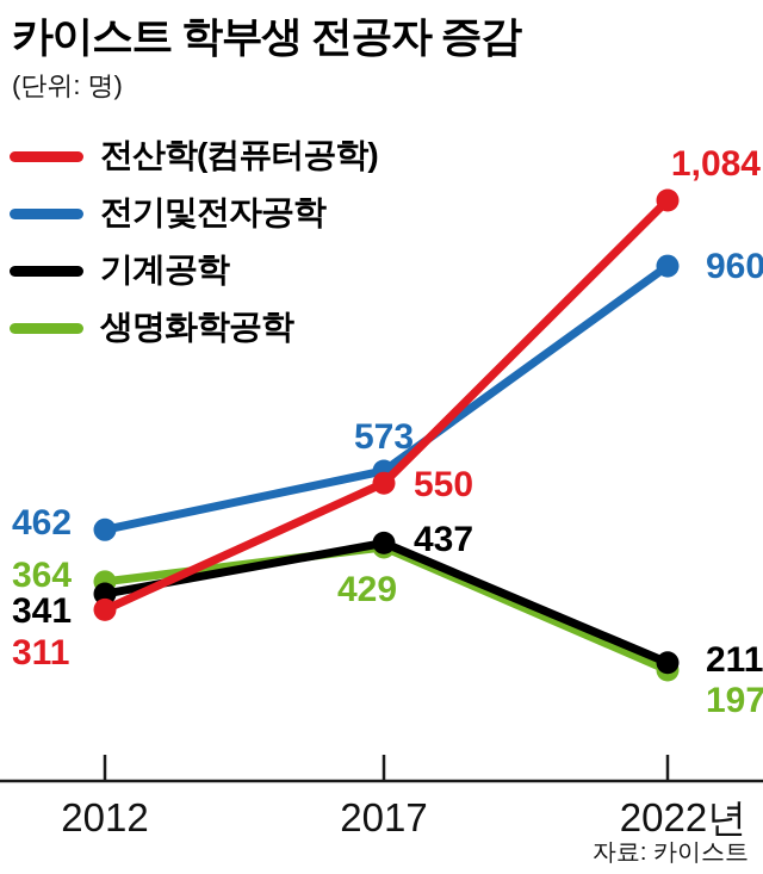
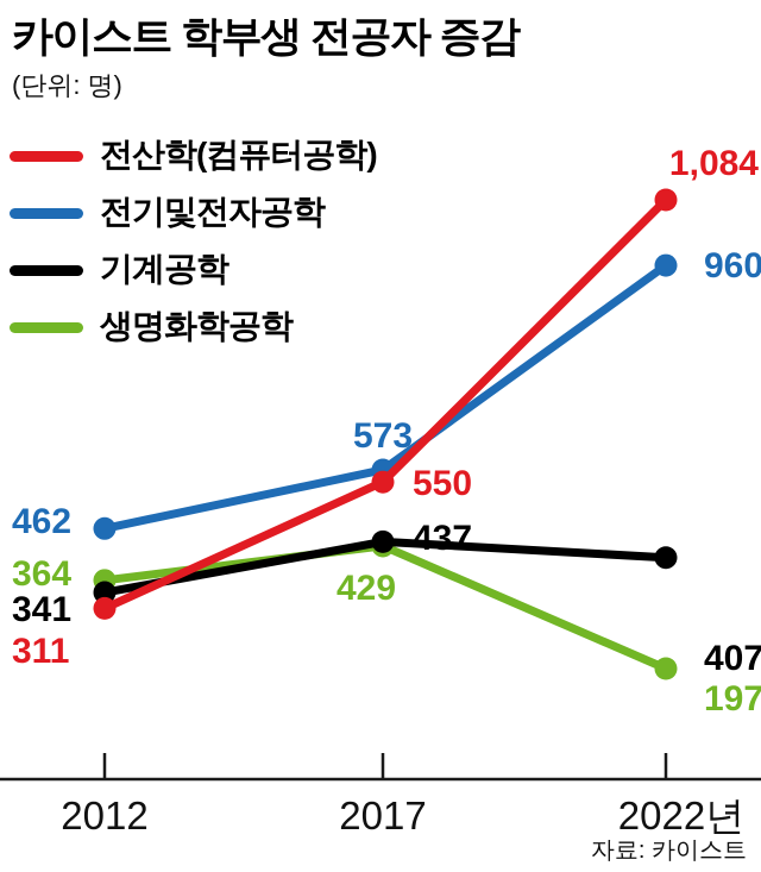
기계공학/2022년: 211 -> 407
